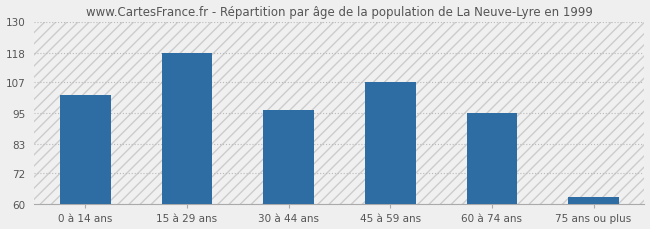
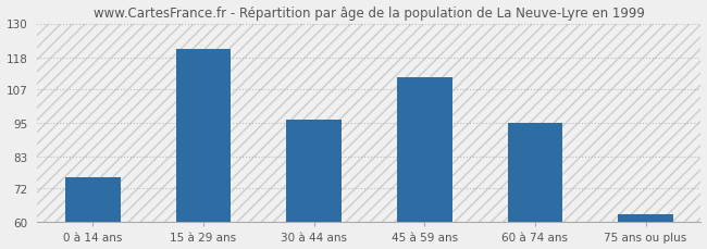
0 à 14 ans: 102 -> 76
15 à 29 ans: 118 -> 121
45 à 59 ans: 107 -> 111
